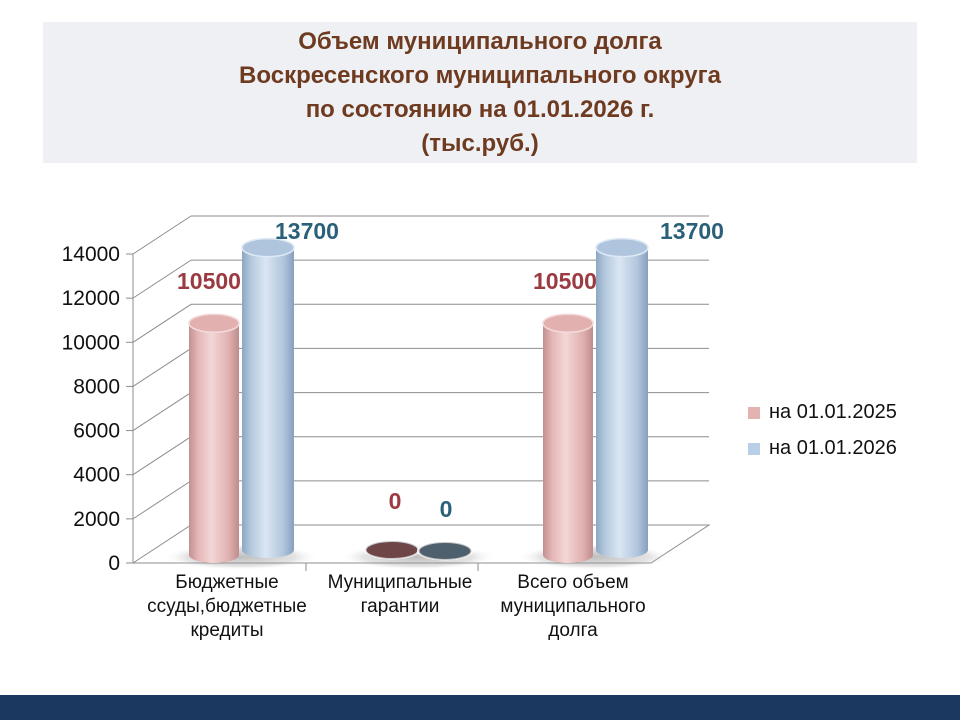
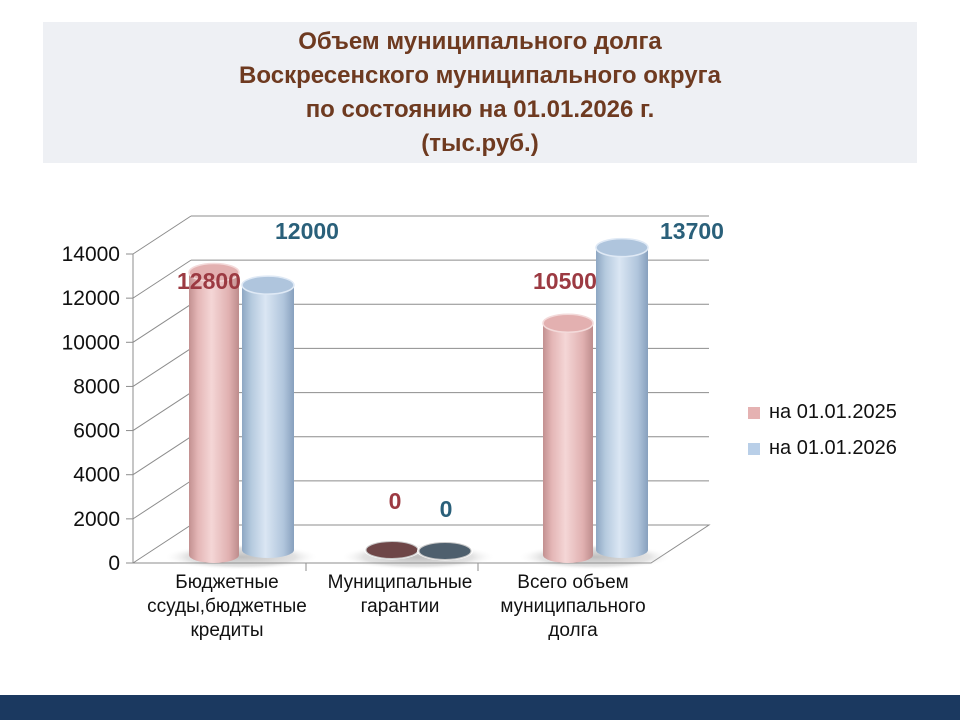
на 01.01.2025/Бюджетные ссуды,бюджетные кредиты: 10500 -> 12800
на 01.01.2026/Бюджетные ссуды,бюджетные кредиты: 13700 -> 12000
